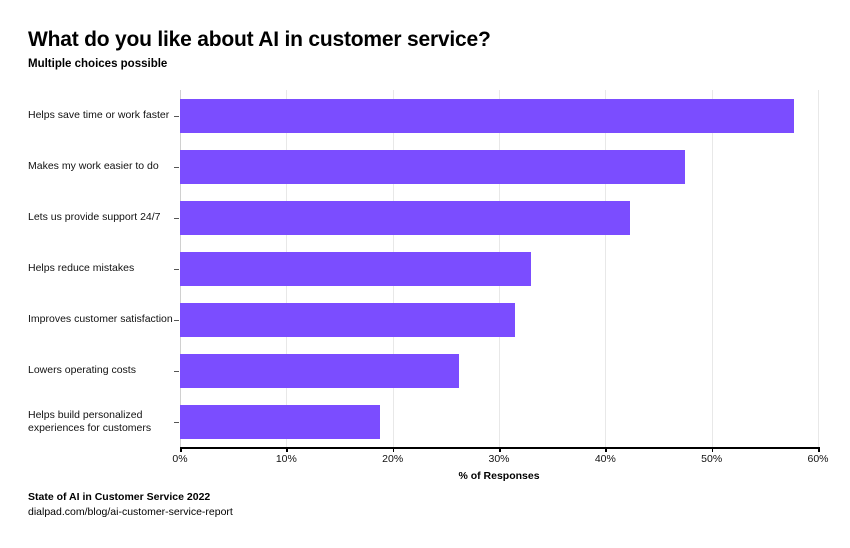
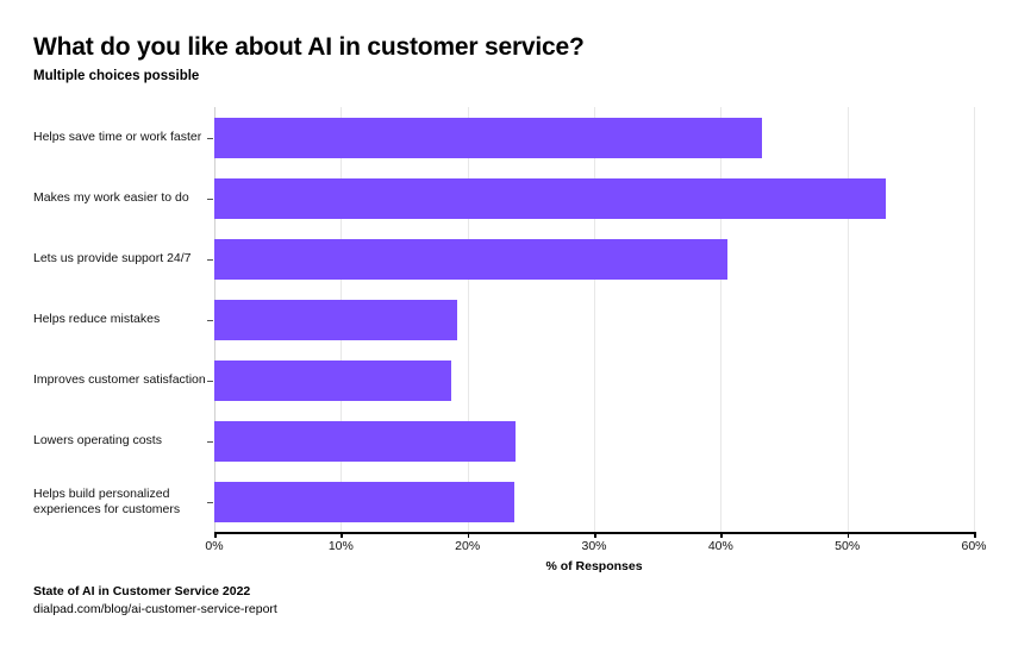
Helps save time or work faster: 57.7% -> 43.3%
Makes my work easier to do: 47.5% -> 53.0%
Lets us provide support 24/7: 42.3% -> 40.5%
Helps reduce mistakes: 33.0% -> 19.2%
Improves customer satisfaction: 31.5% -> 18.7%
Lowers operating costs: 26.2% -> 23.8%
Helps build personalized experiences for customers: 18.8% -> 23.7%
